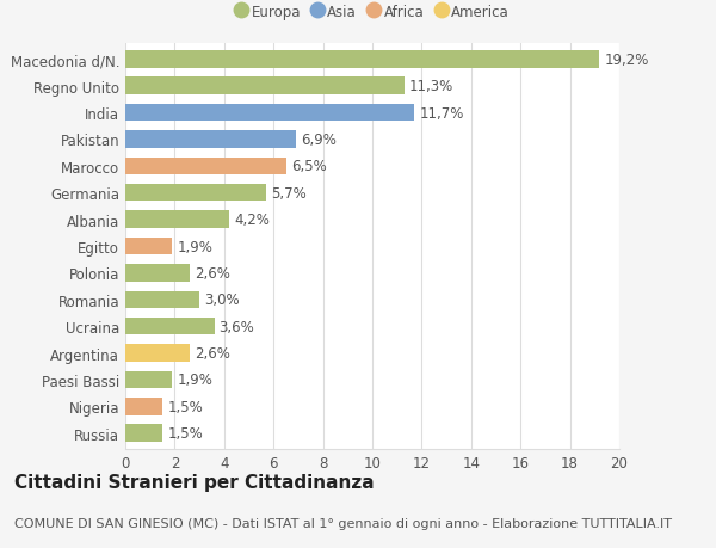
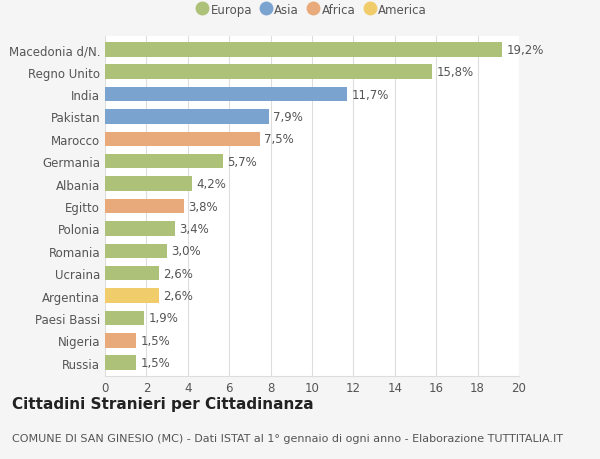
Regno Unito: 11,3% -> 15,8%
Pakistan: 6,9% -> 7,9%
Marocco: 6,5% -> 7,5%
Egitto: 1,9% -> 3,8%
Polonia: 2,6% -> 3,4%
Ucraina: 3,6% -> 2,6%
